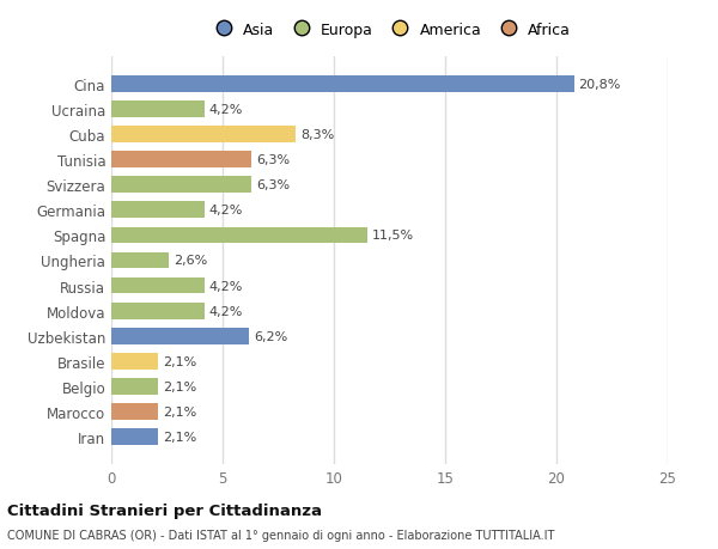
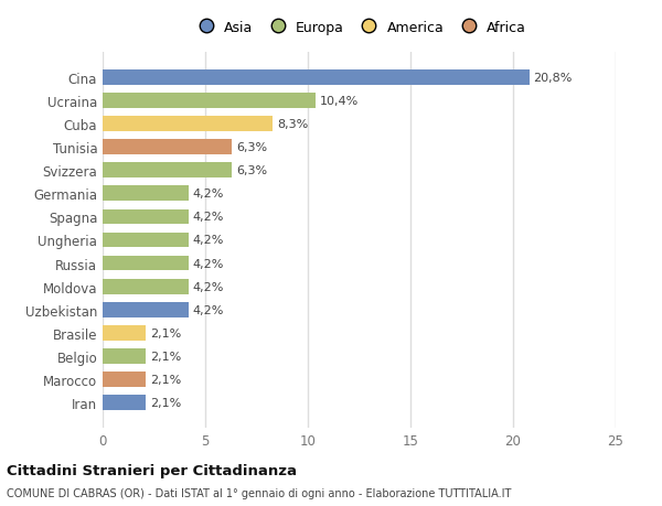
Ucraina: 4,2% -> 10,4%
Spagna: 11,5% -> 4,2%
Ungheria: 2,6% -> 4,2%
Uzbekistan: 6,2% -> 4,2%
